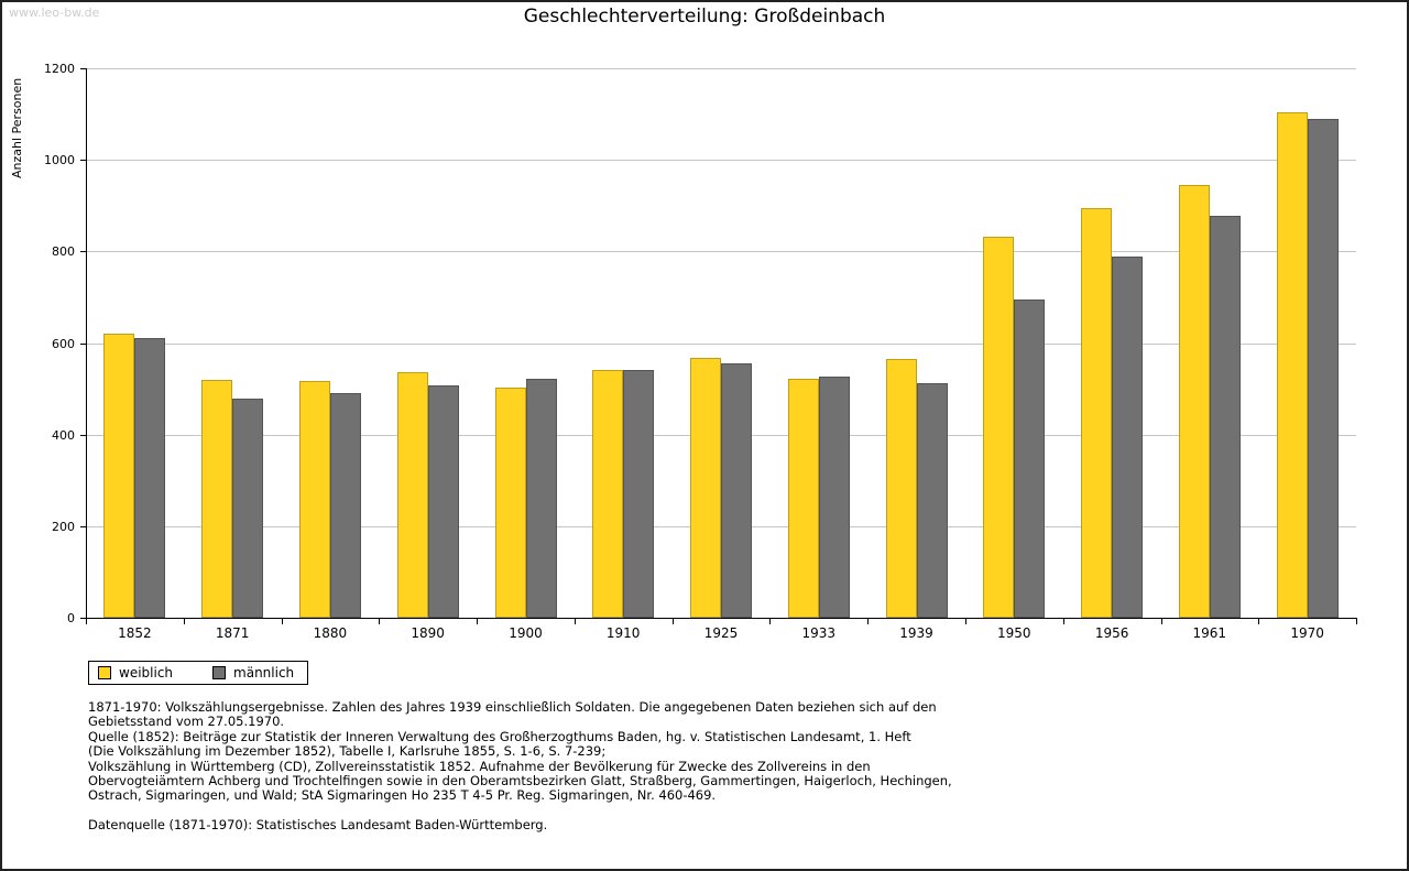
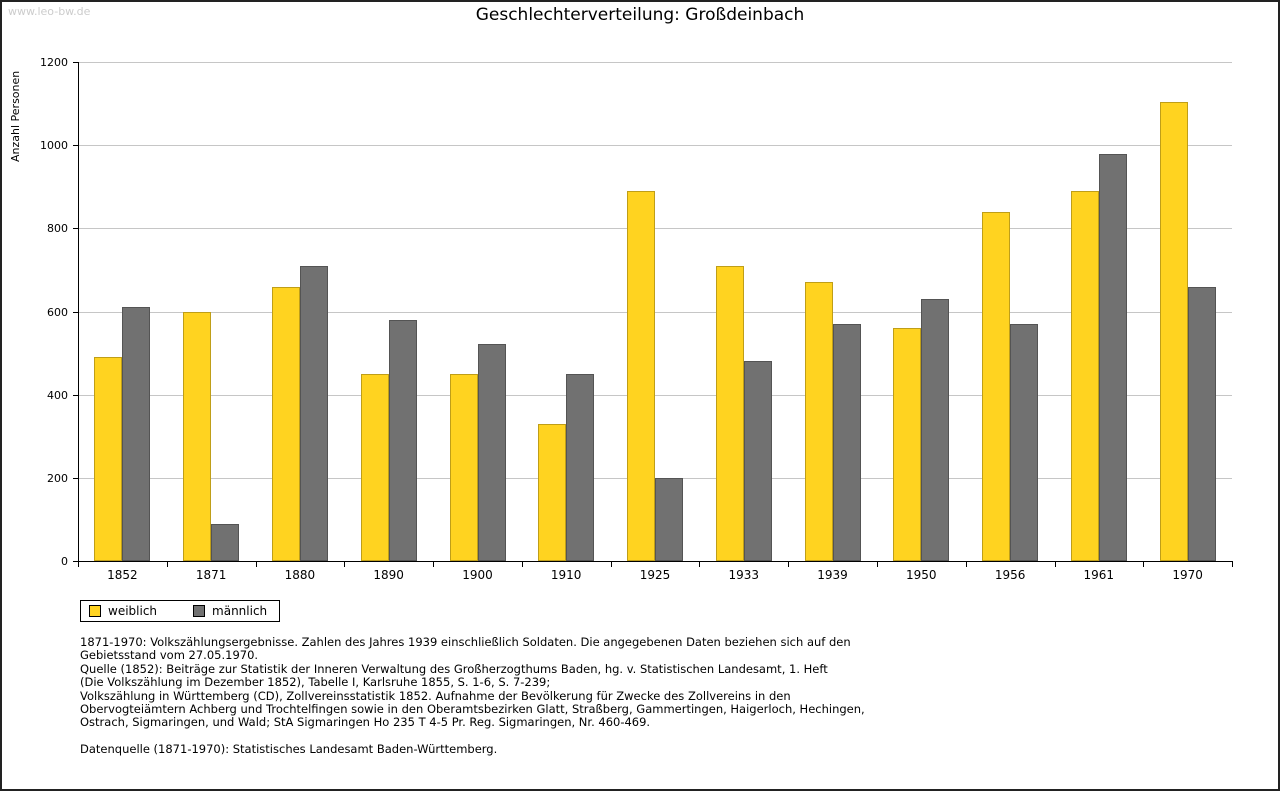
weiblich/1852: 620 -> 490
weiblich/1871: 520 -> 600
männlich/1871: 480 -> 90
weiblich/1880: 520 -> 660
männlich/1880: 490 -> 710
weiblich/1890: 540 -> 450
männlich/1890: 510 -> 580
weiblich/1900: 500 -> 450
weiblich/1910: 540 -> 330
männlich/1910: 540 -> 450
weiblich/1925: 570 -> 890
männlich/1925: 560 -> 200
weiblich/1933: 520 -> 710
männlich/1933: 530 -> 480
weiblich/1939: 560 -> 670
männlich/1939: 510 -> 570
weiblich/1950: 830 -> 560
männlich/1950: 700 -> 630
weiblich/1956: 890 -> 840
männlich/1956: 790 -> 570
weiblich/1961: 940 -> 890
männlich/1961: 880 -> 980
männlich/1970: 1090 -> 660
